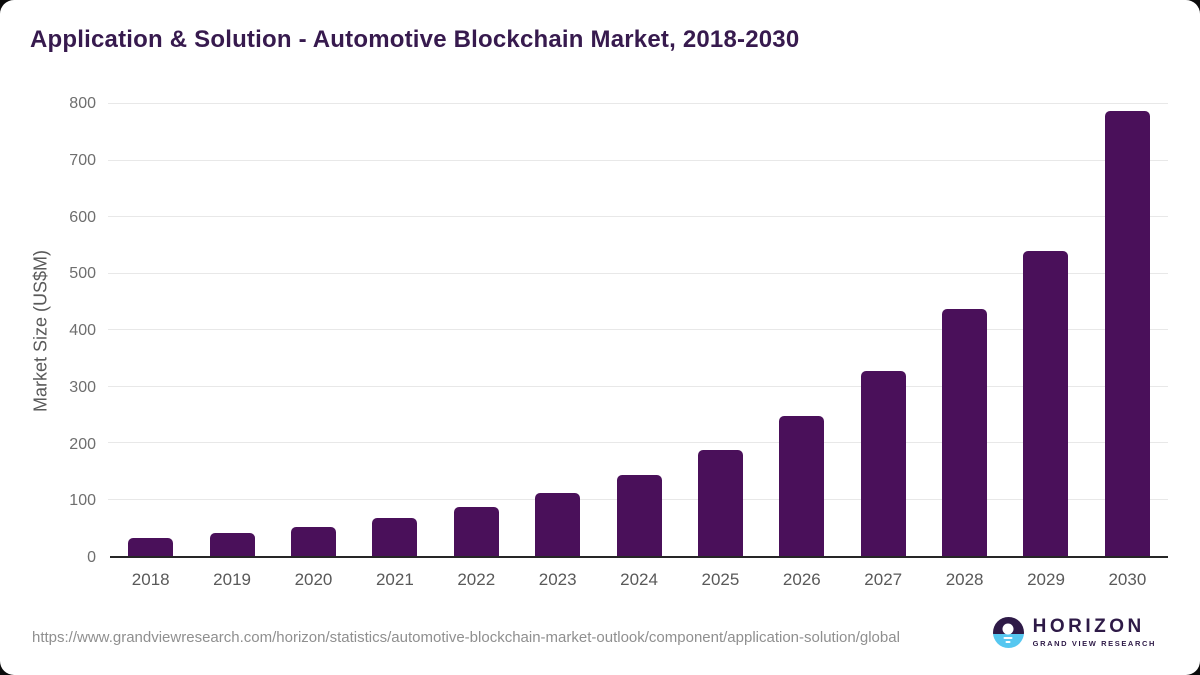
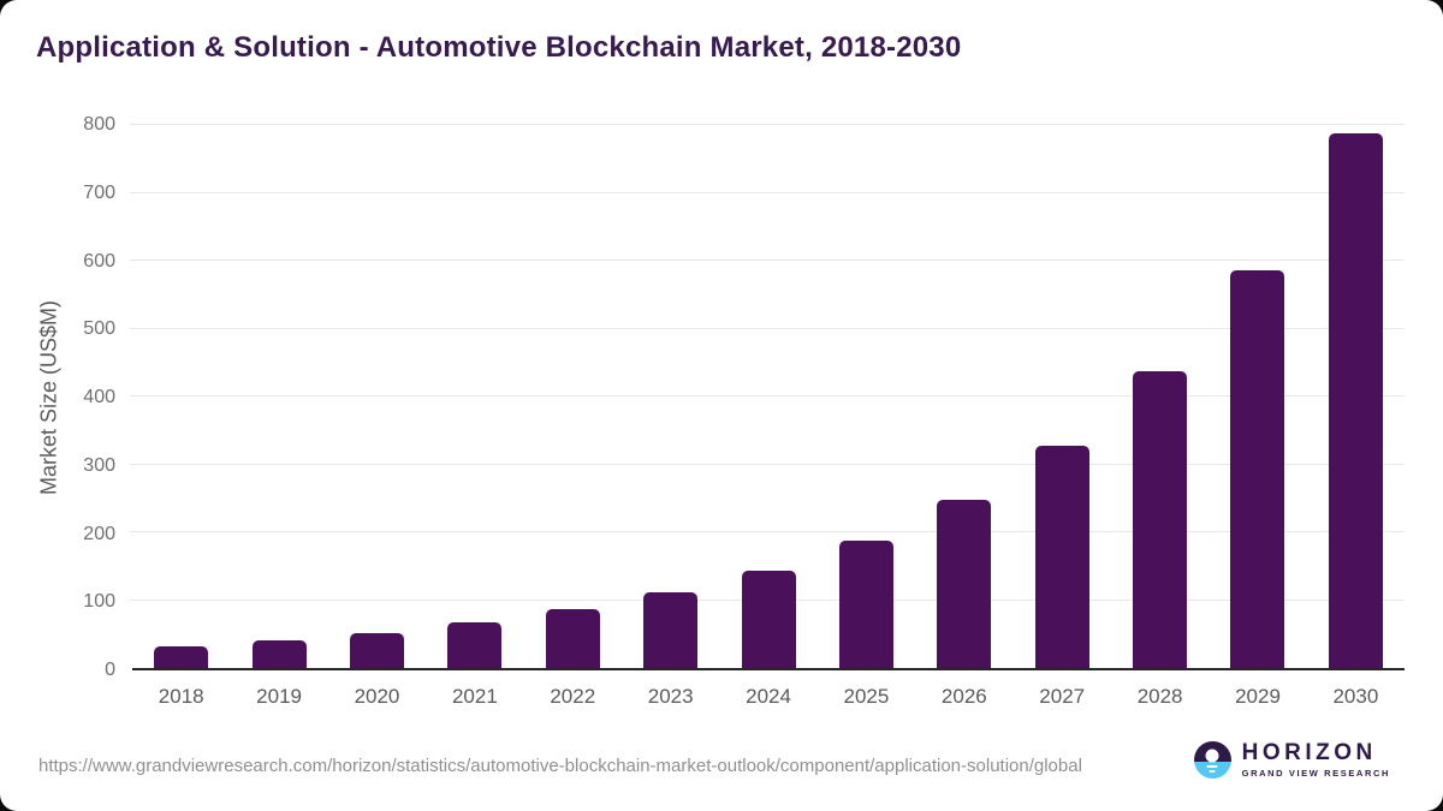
2029: 540 -> 580
